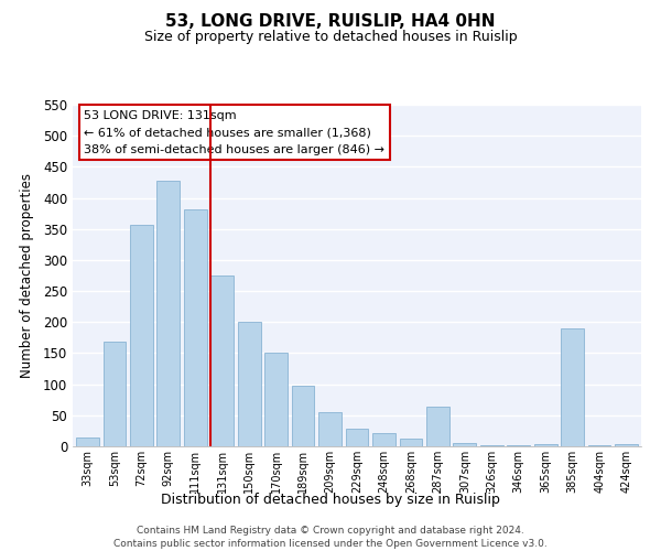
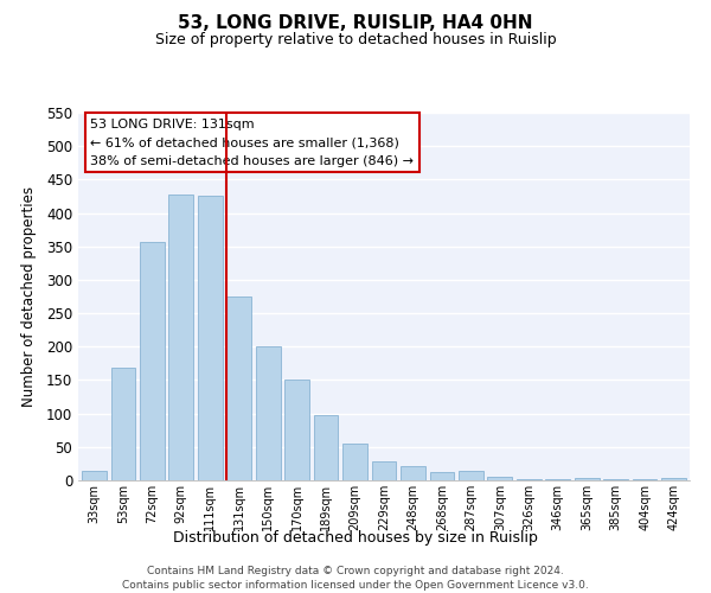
111sqm: 382 -> 425
287sqm: 64 -> 15
385sqm: 190 -> 2
